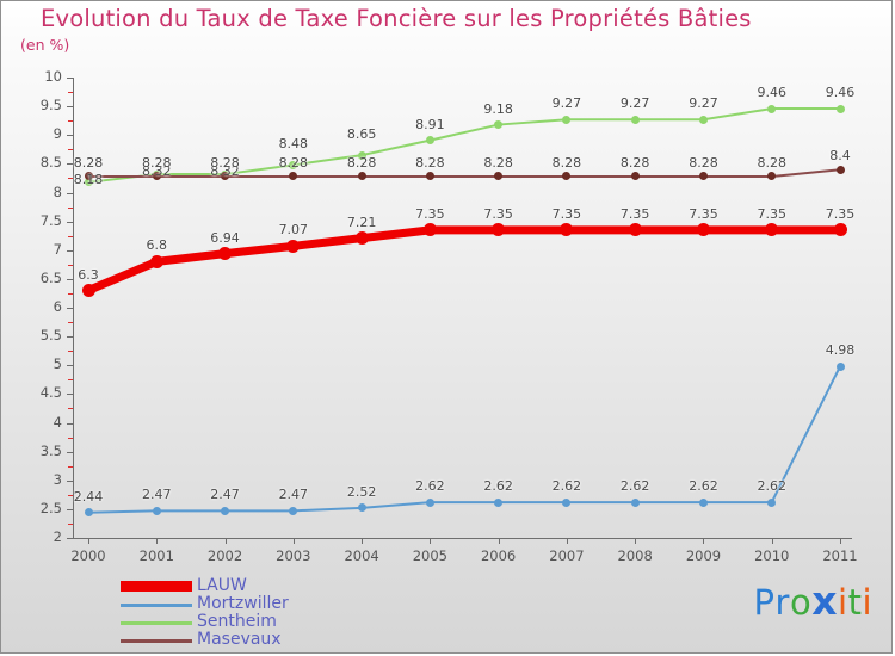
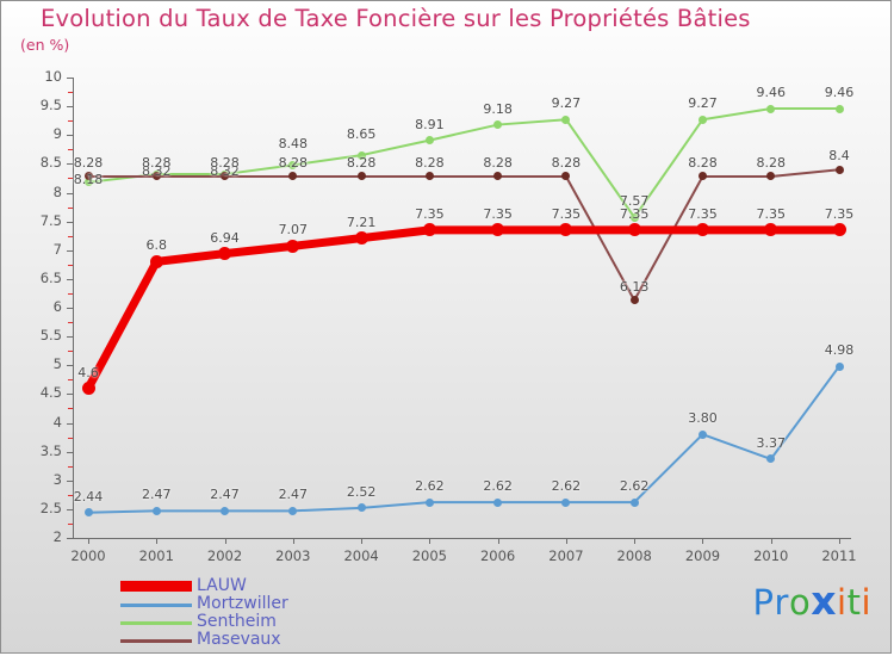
LAUW/2000: 6.3 -> 4.6
Sentheim/2008: 9.27 -> 7.57
Masevaux/2008: 8.28 -> 6.13
Mortzwiller/2009: 2.62 -> 3.80
Mortzwiller/2010: 2.62 -> 3.37
